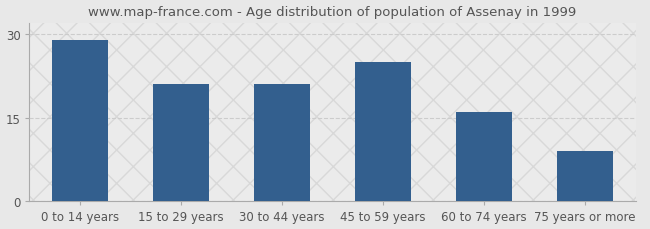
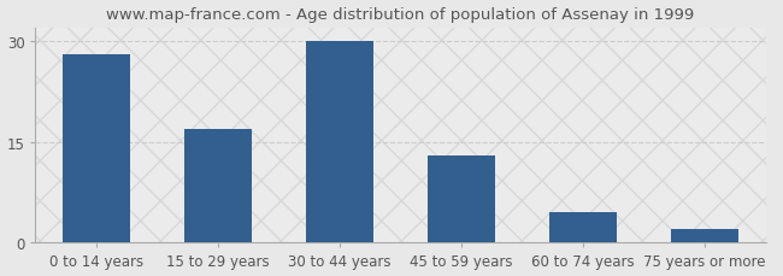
0 to 14 years: 29.0 -> 28.0
15 to 29 years: 21.0 -> 17.0
30 to 44 years: 21.0 -> 30.0
45 to 59 years: 25.0 -> 13.0
60 to 74 years: 16.0 -> 4.5
75 years or more: 9.0 -> 2.0
